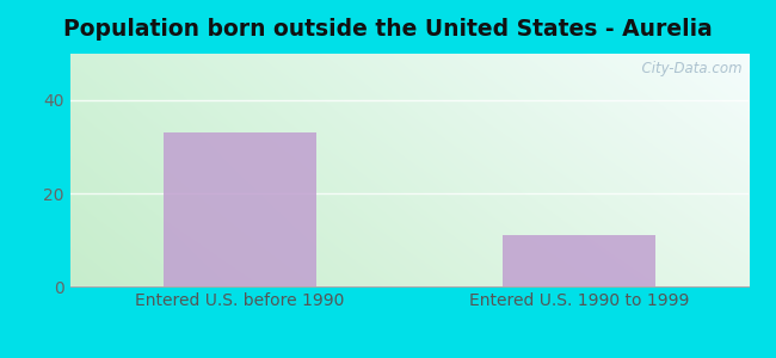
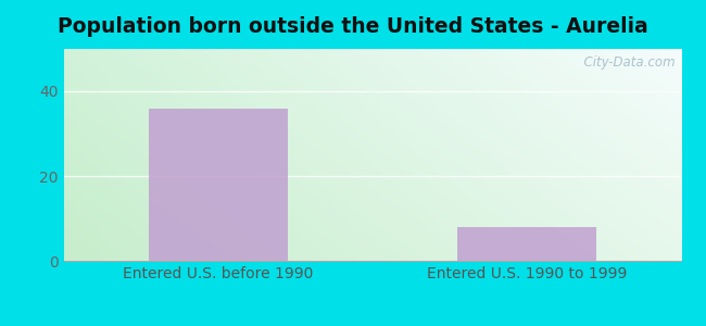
Entered U.S. before 1990: 33 -> 36
Entered U.S. 1990 to 1999: 11 -> 8
